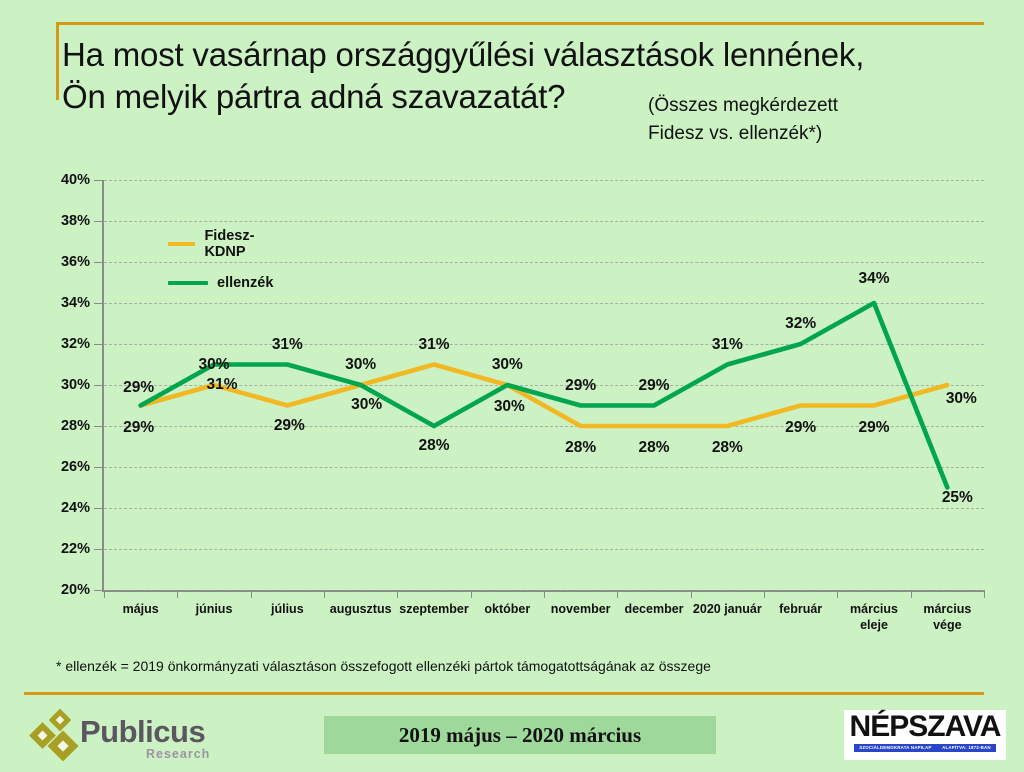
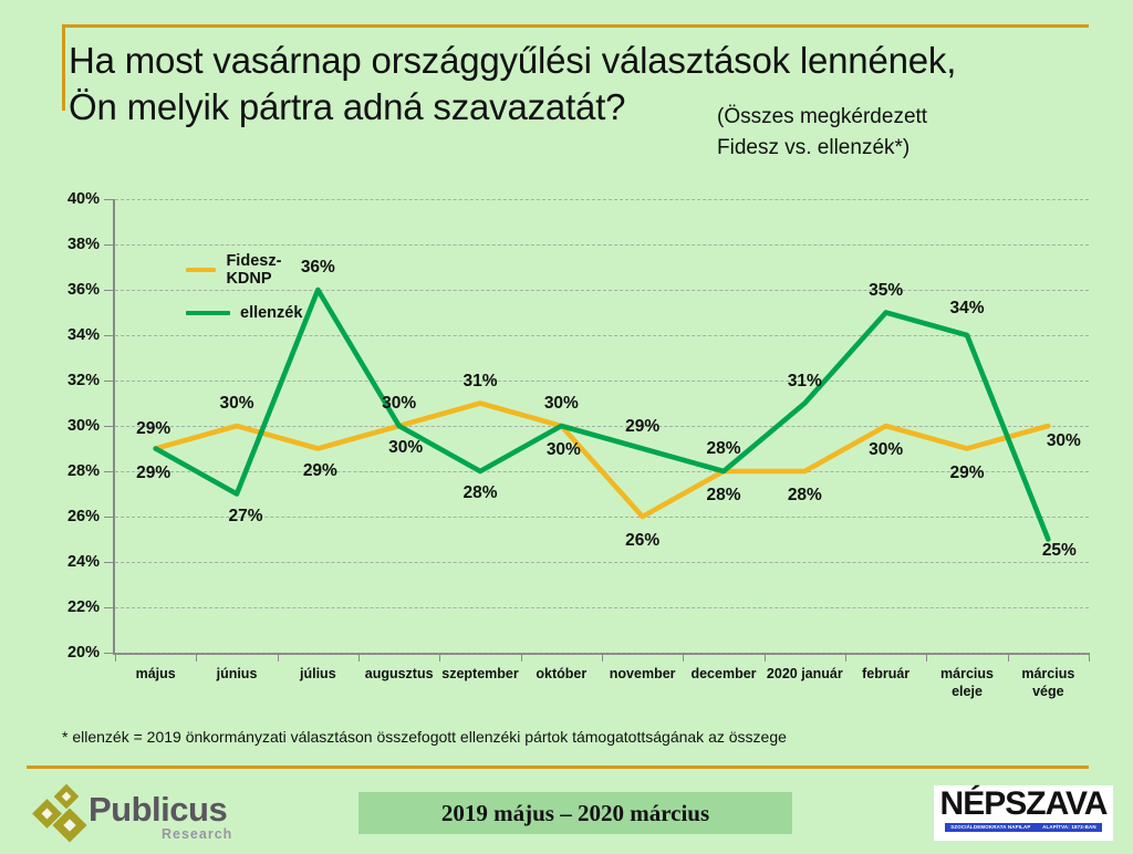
ellenzék/június: 31% -> 27%
ellenzék/július: 31% -> 36%
Fidesz-KDNP/november: 28% -> 26%
ellenzék/december: 29% -> 28%
Fidesz-KDNP/február: 29% -> 30%
ellenzék/február: 32% -> 35%
